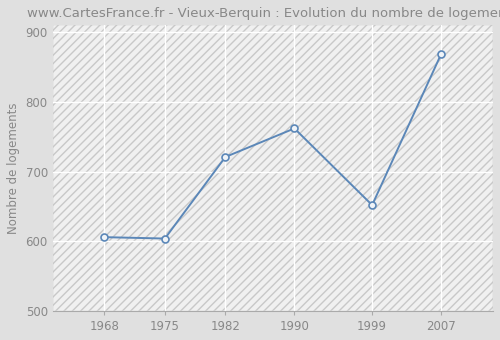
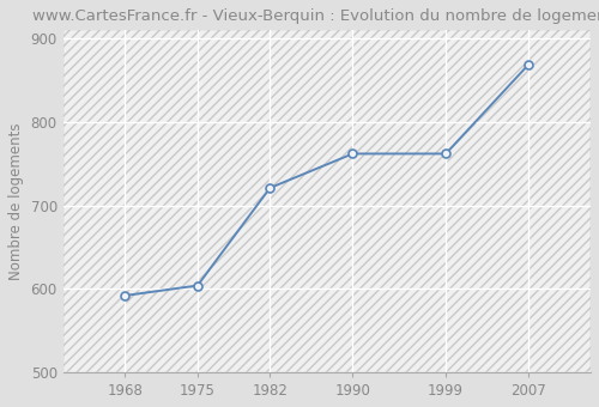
1968: 606 -> 592
1999: 652 -> 762
